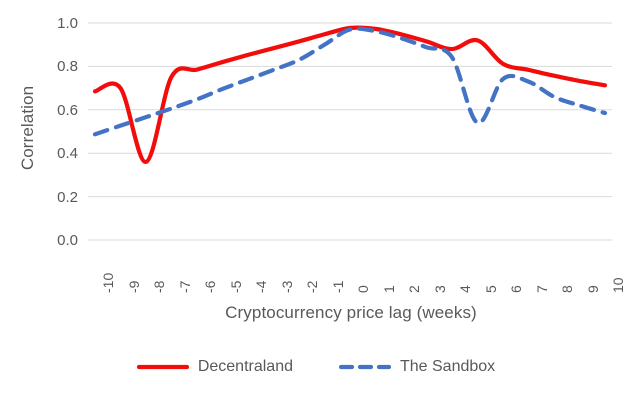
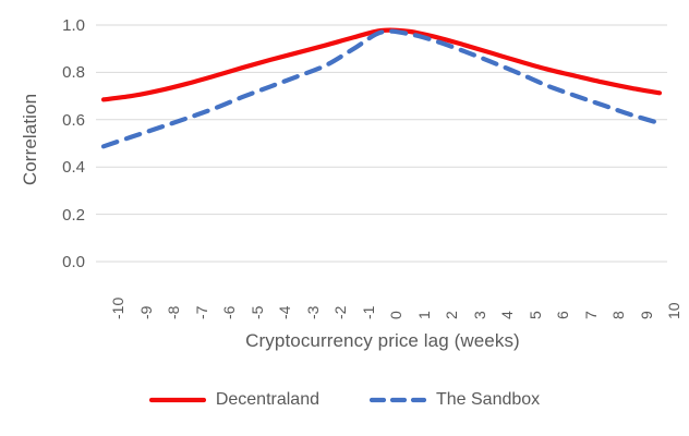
Decentraland/-8: 0.36 -> 0.72
Decentraland/5: 0.92 -> 0.84
The Sandbox/5: 0.54 -> 0.79
The Sandbox/7: 0.73 -> 0.70
